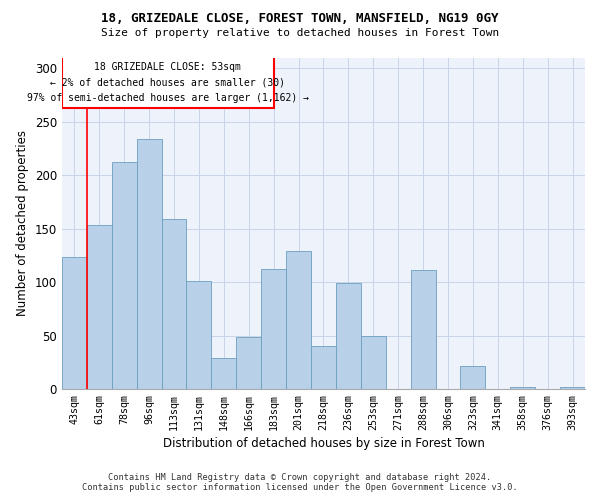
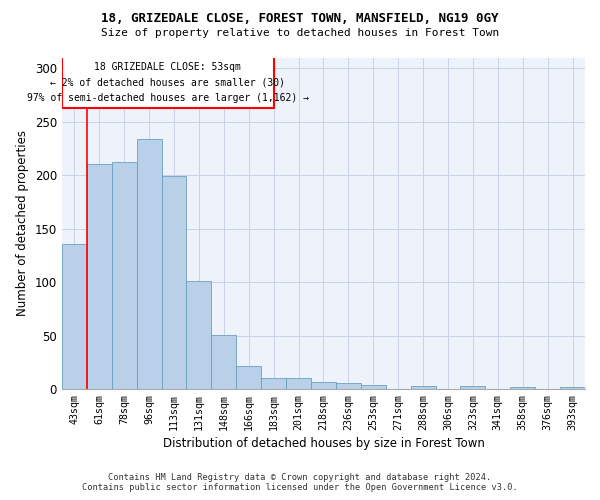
43sqm: 124 -> 136
61sqm: 153 -> 210
113sqm: 159 -> 199
148sqm: 29 -> 51
166sqm: 49 -> 22
183sqm: 112 -> 10
201sqm: 129 -> 10
218sqm: 40 -> 7
236sqm: 99 -> 6
253sqm: 50 -> 4
288sqm: 111 -> 3
323sqm: 22 -> 3
